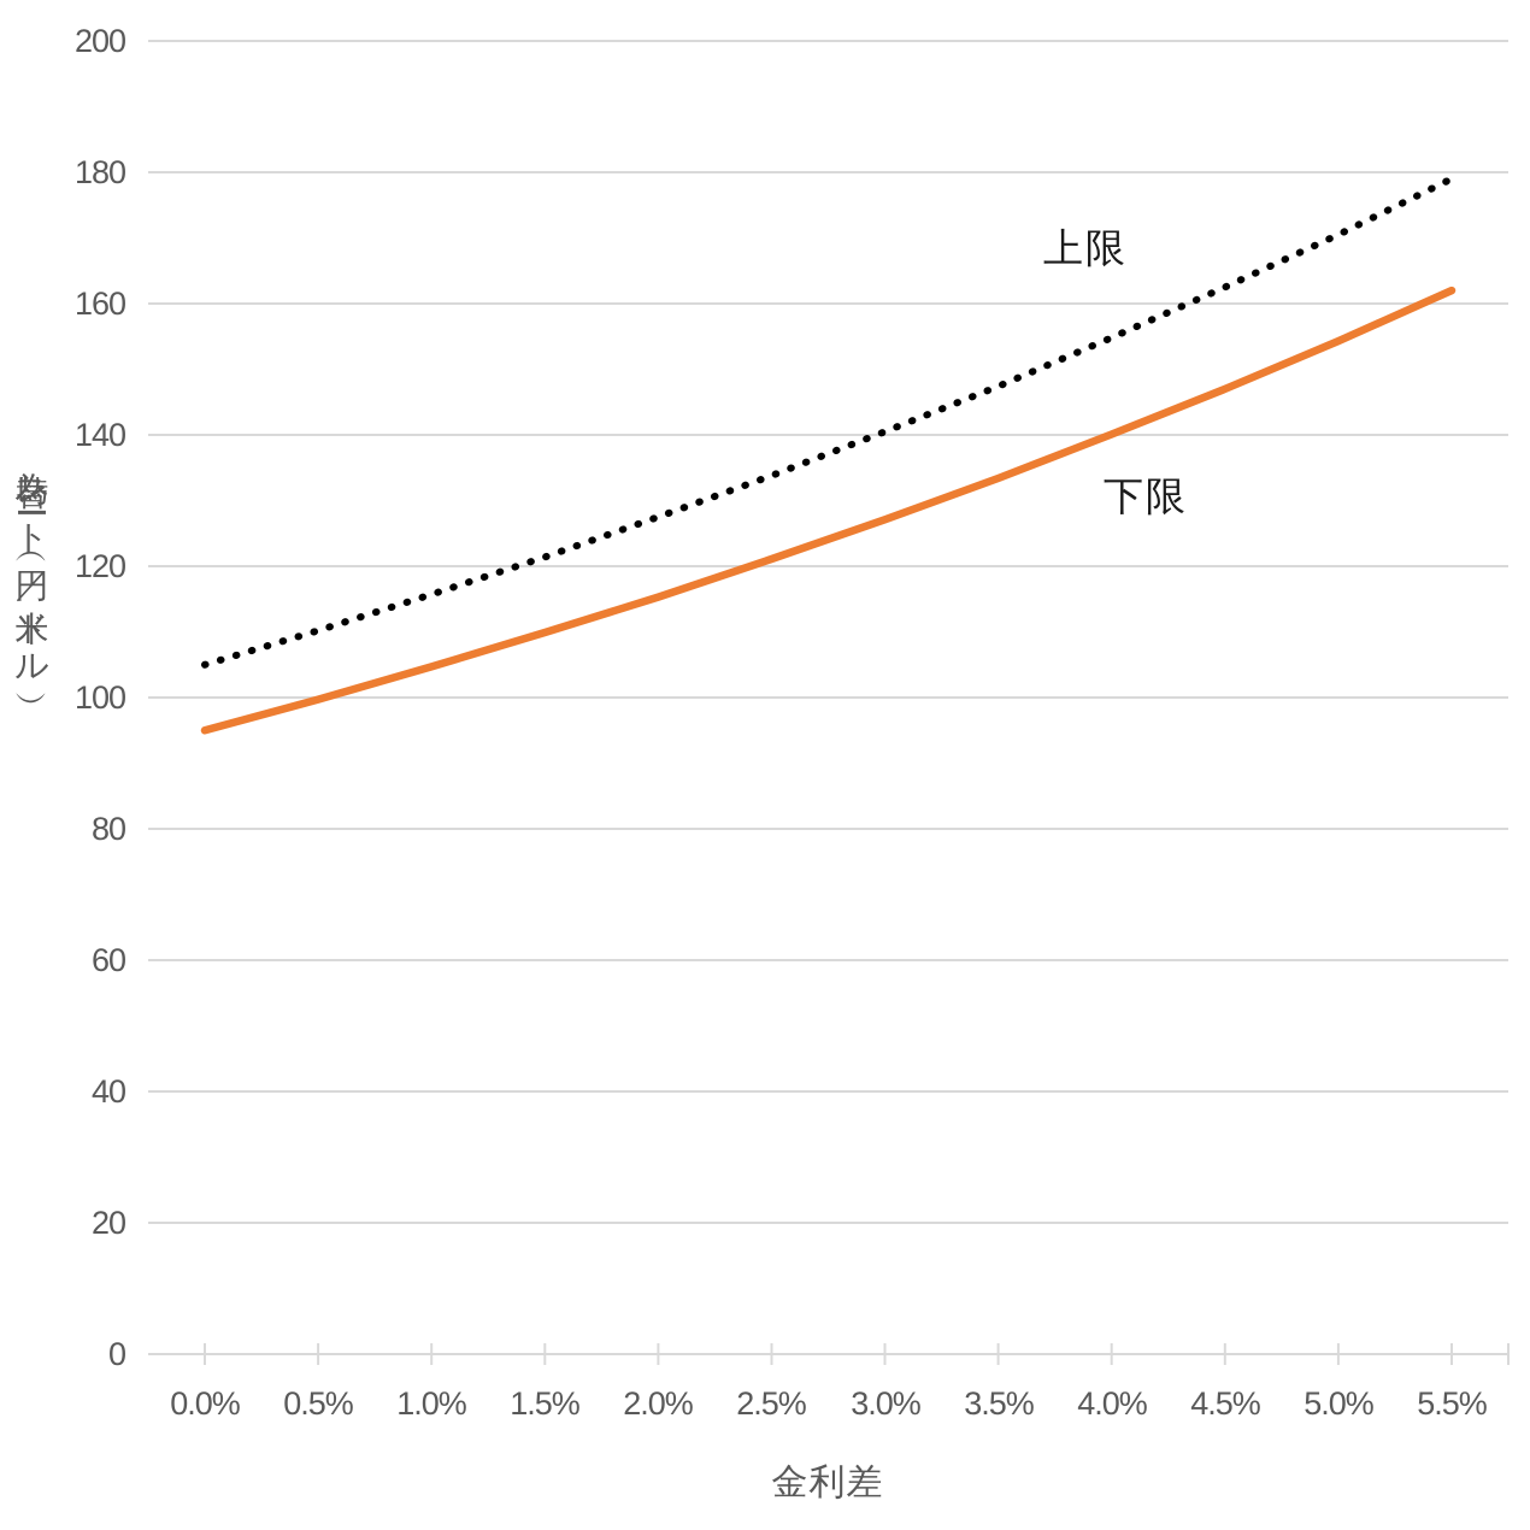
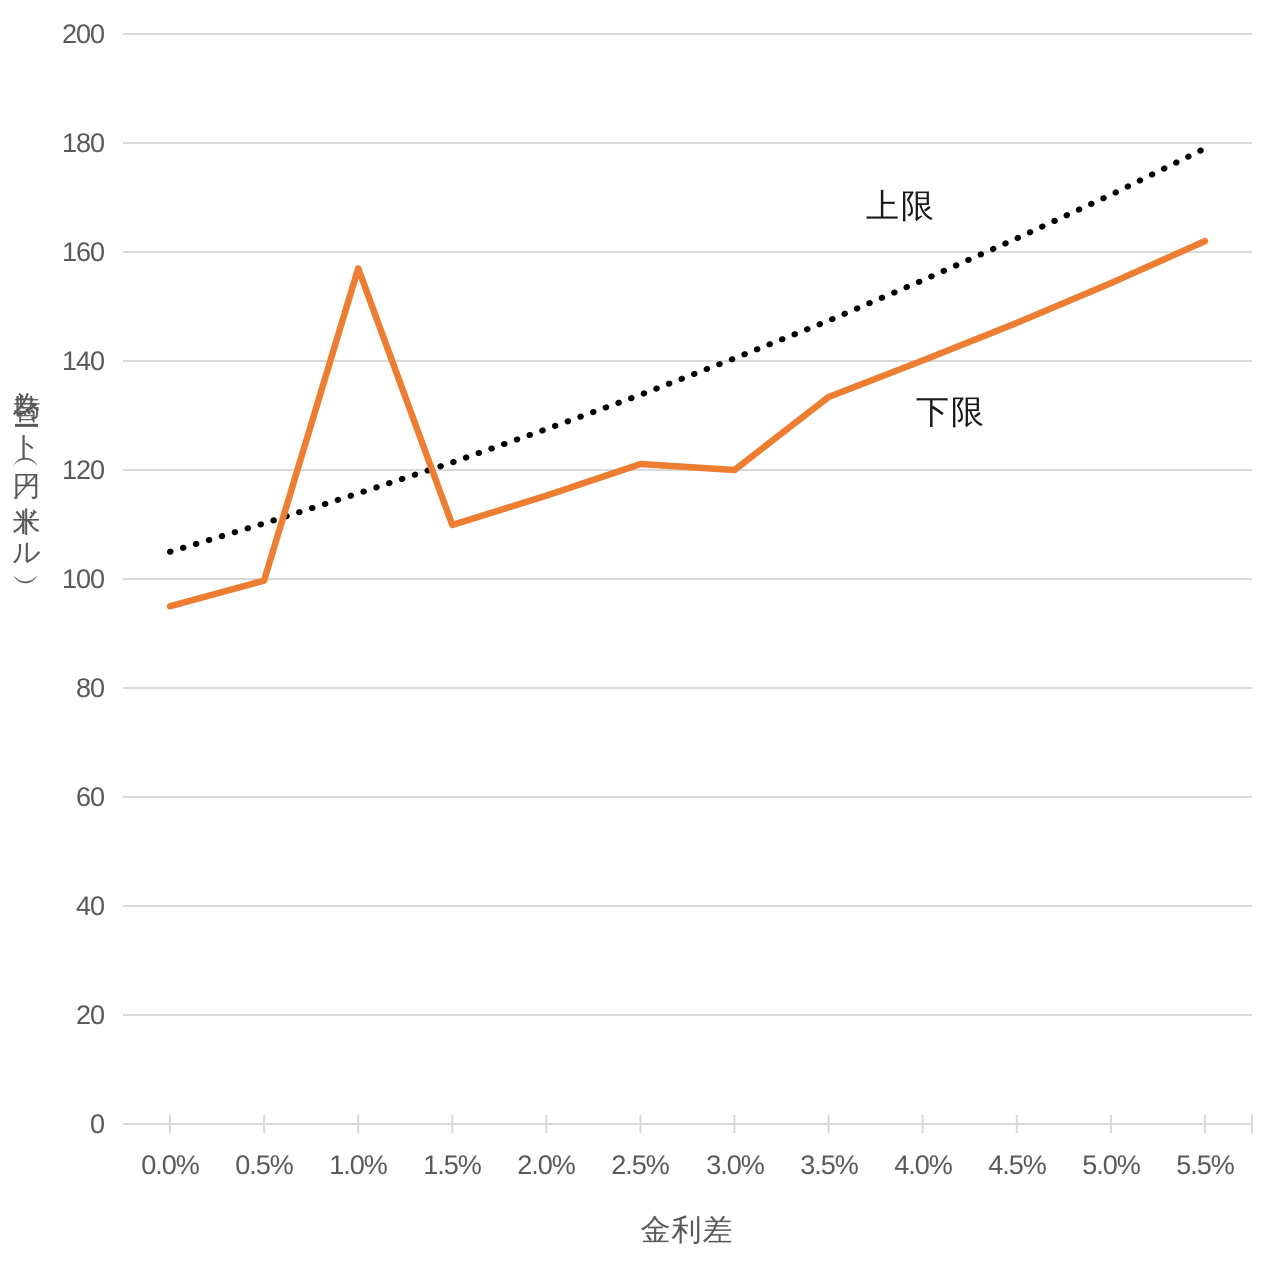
下限/1.0%: 105 -> 157
下限/3.0%: 127 -> 120
